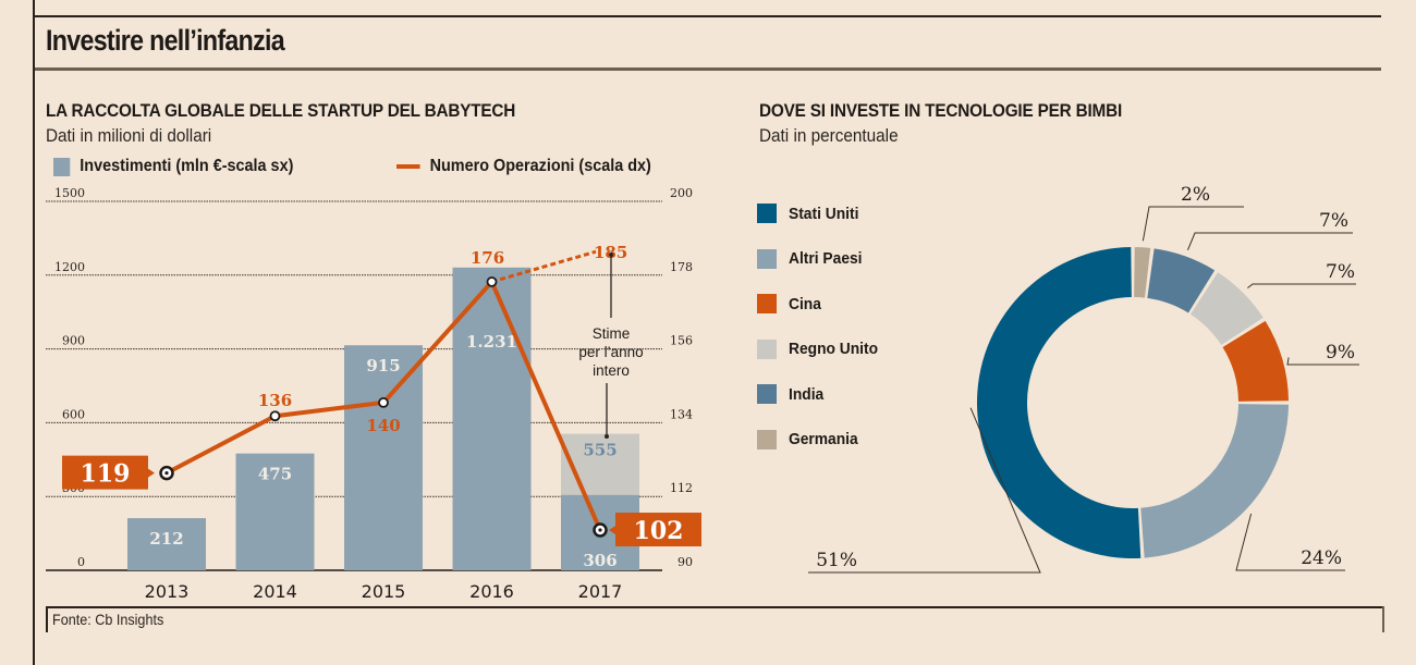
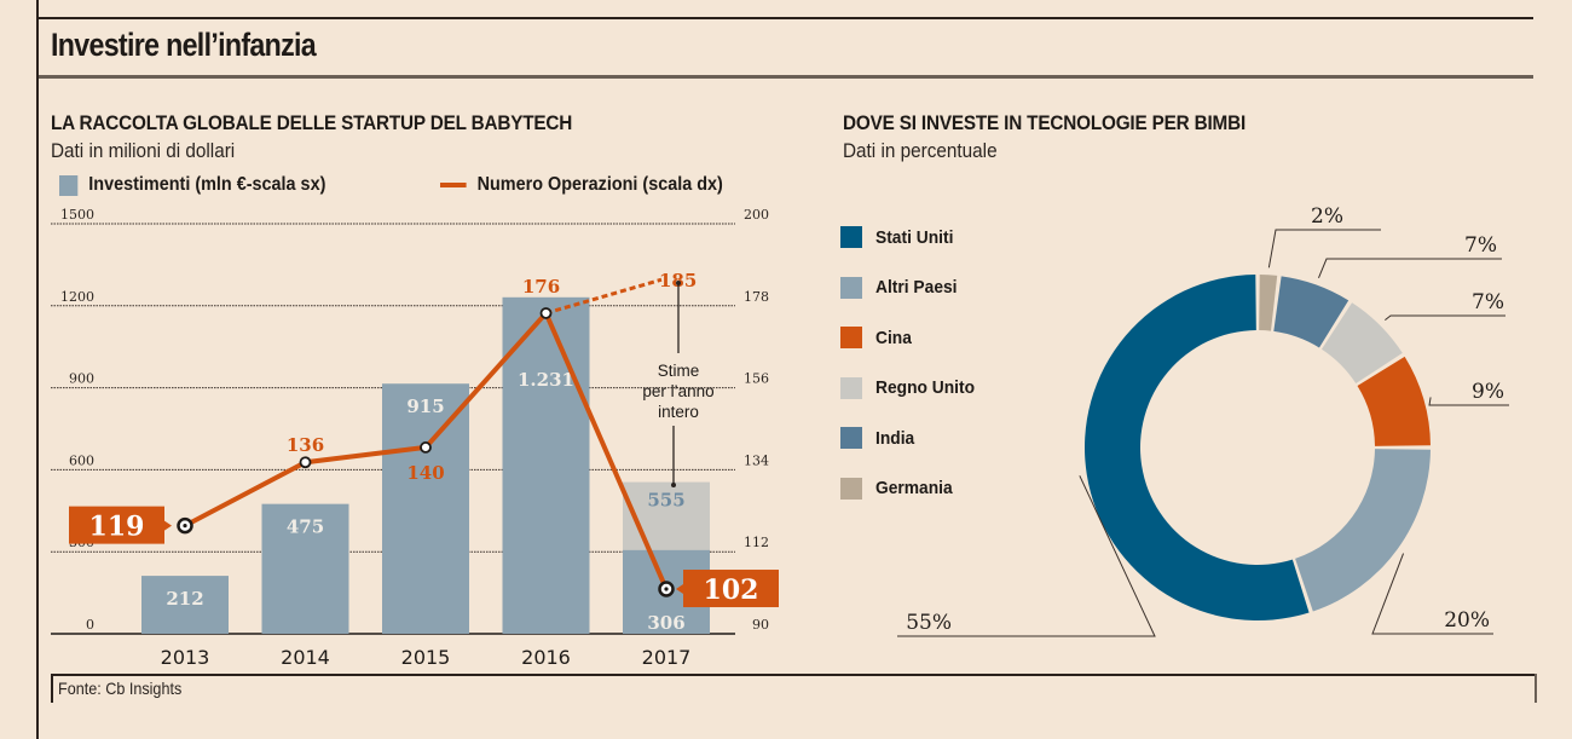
DOVE SI INVESTE IN TECNOLOGIE PER BIMBI/Altri Paesi: 24% -> 20%
DOVE SI INVESTE IN TECNOLOGIE PER BIMBI/Stati Uniti: 51% -> 55%
